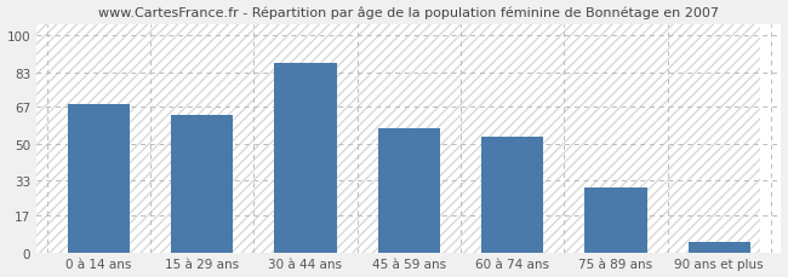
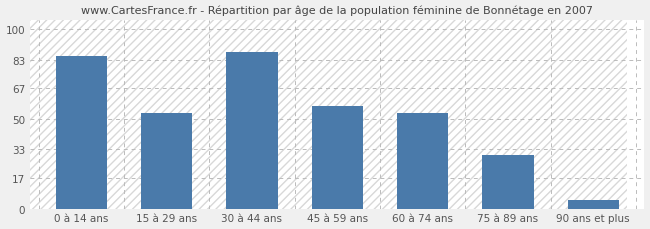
0 à 14 ans: 68 -> 85
15 à 29 ans: 63 -> 53
